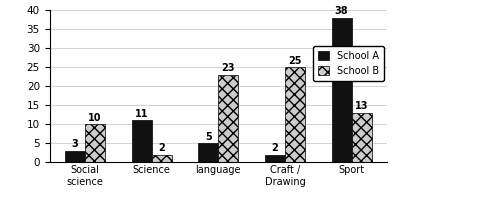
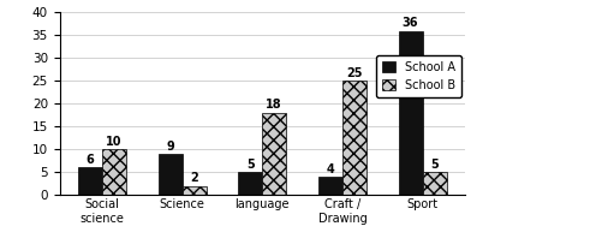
School A/Social science: 3 -> 6
School A/Science: 11 -> 9
School B/language: 23 -> 18
School A/Craft / Drawing: 2 -> 4
School A/Sport: 38 -> 36
School B/Sport: 13 -> 5
